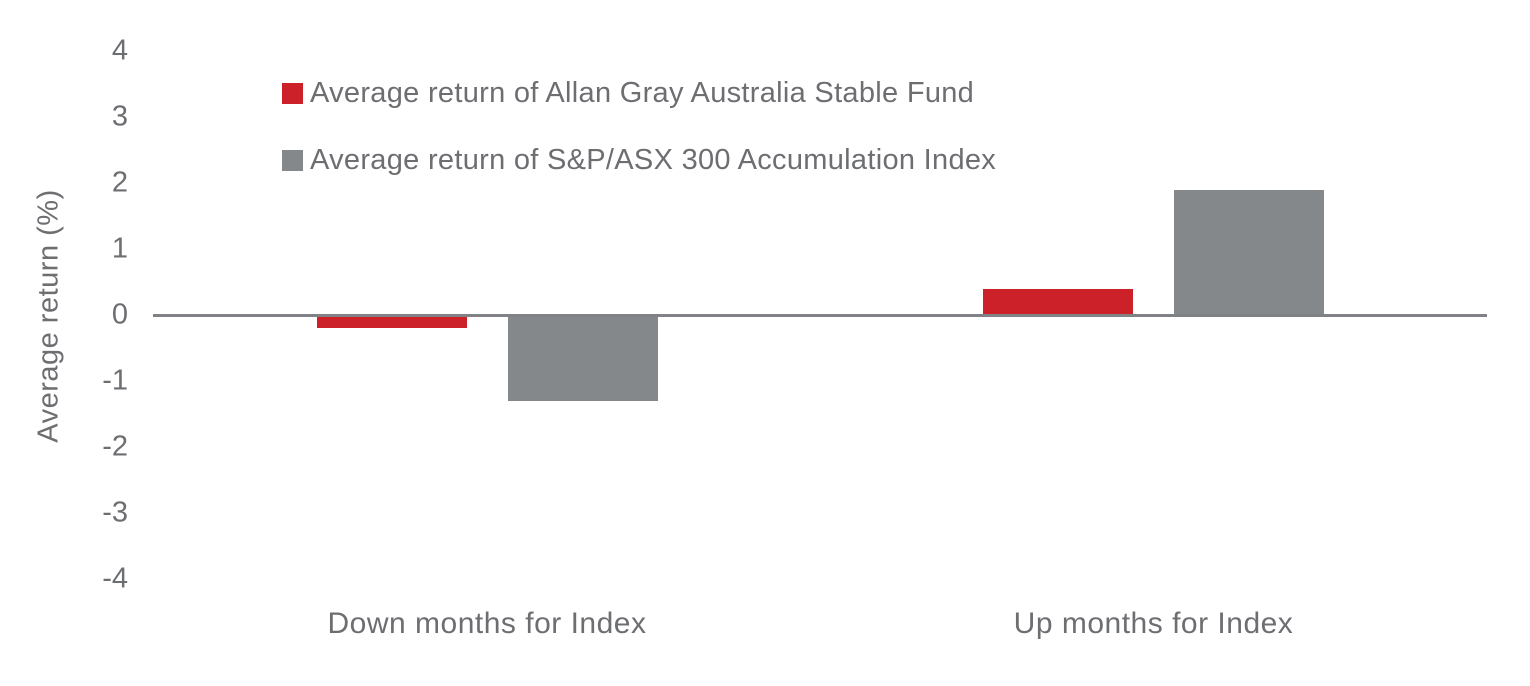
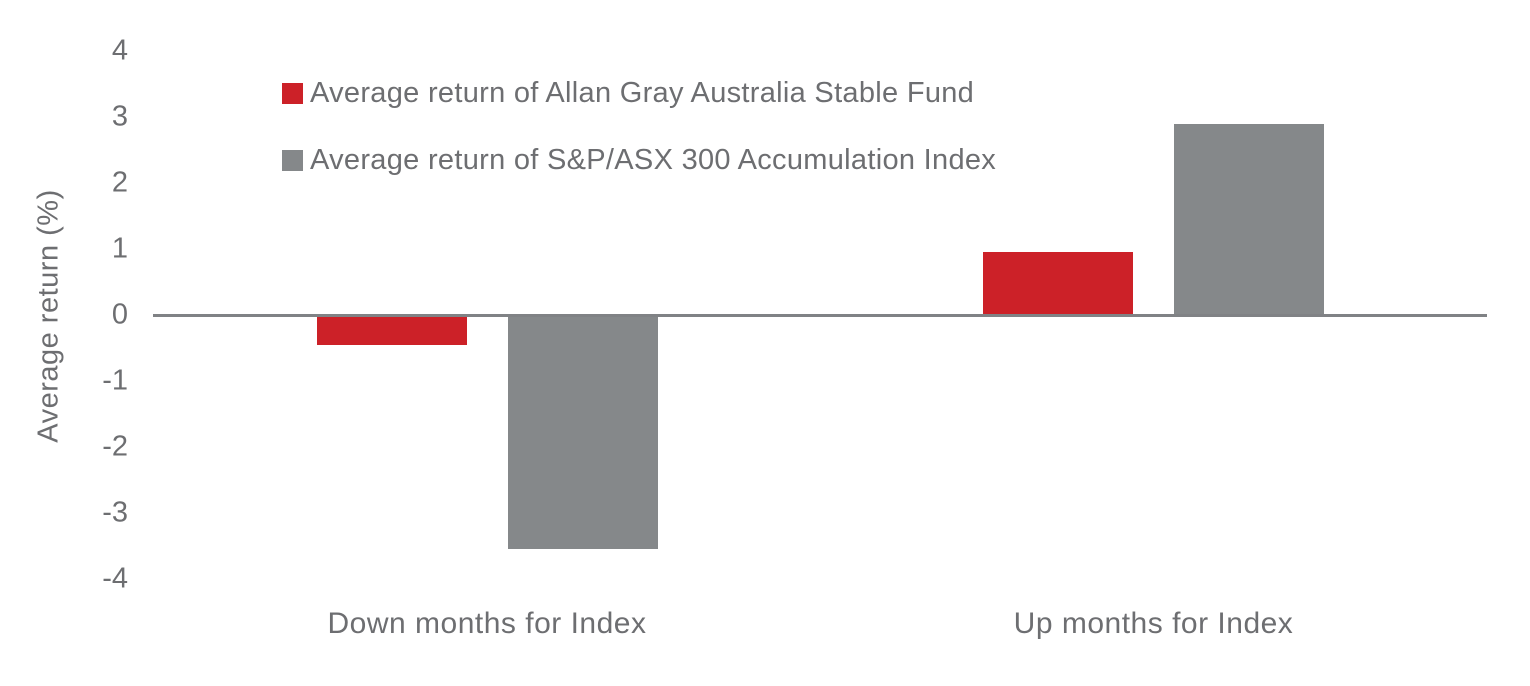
Average return of Allan Gray Australia Stable Fund/Down months for Index: -0.2 -> -0.5
Average return of S&P/ASX 300 Accumulation Index/Down months for Index: -1.3 -> -3.5
Average return of Allan Gray Australia Stable Fund/Up months for Index: 0.4 -> 0.9
Average return of S&P/ASX 300 Accumulation Index/Up months for Index: 1.9 -> 2.9
